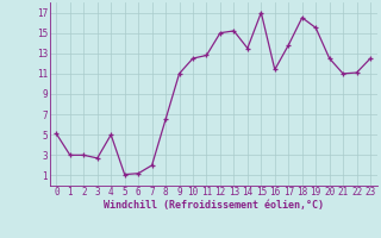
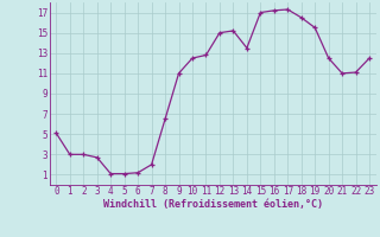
4: 5.0 -> 1.1
16: 11.4 -> 17.2
17: 13.8 -> 17.3
